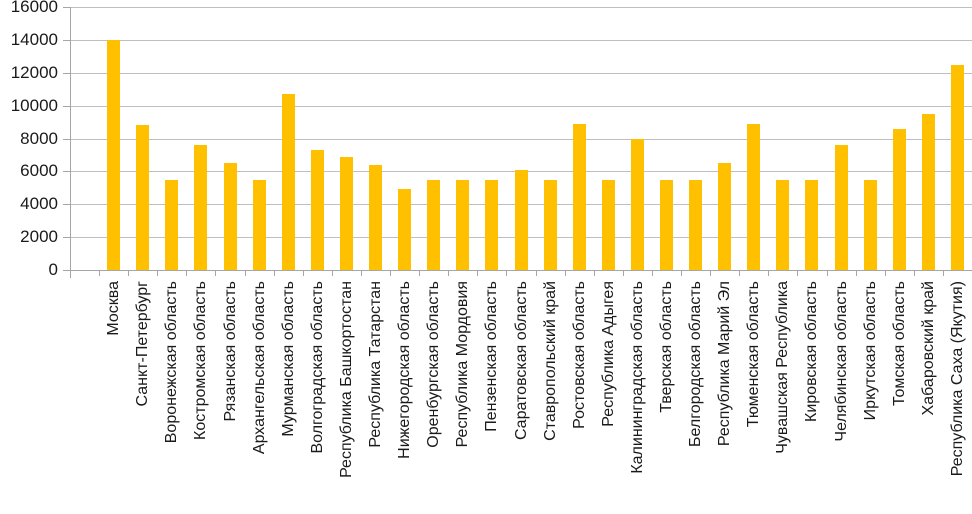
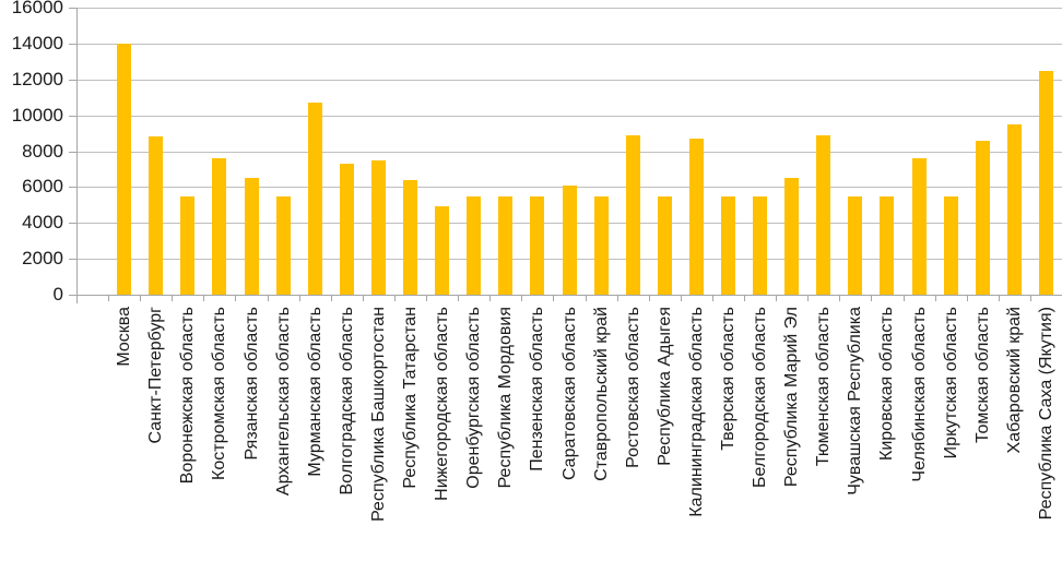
Республика Башкортостан: 6900 -> 7500
Калининградская область: 8000 -> 8700
